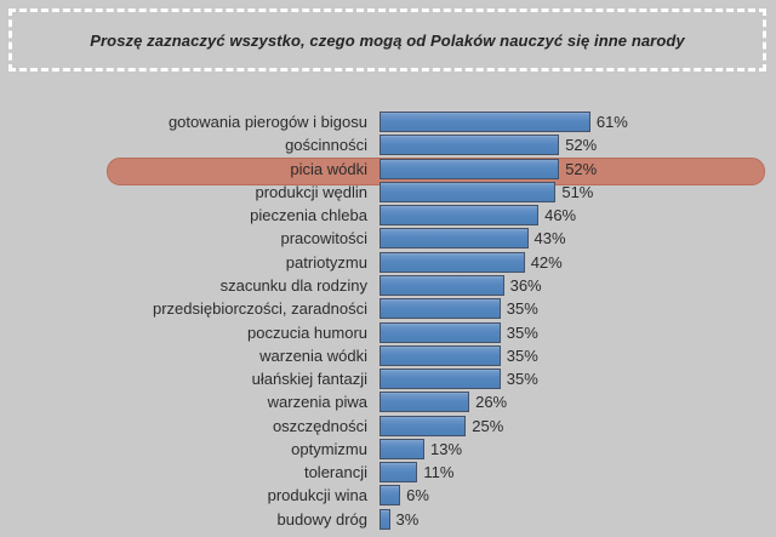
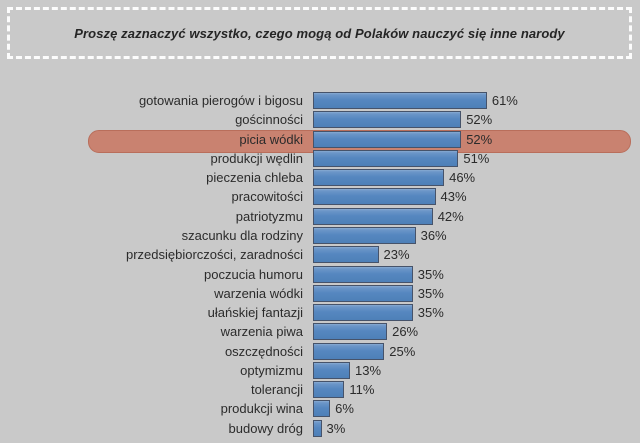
przedsiębiorczości, zaradności: 35% -> 23%
